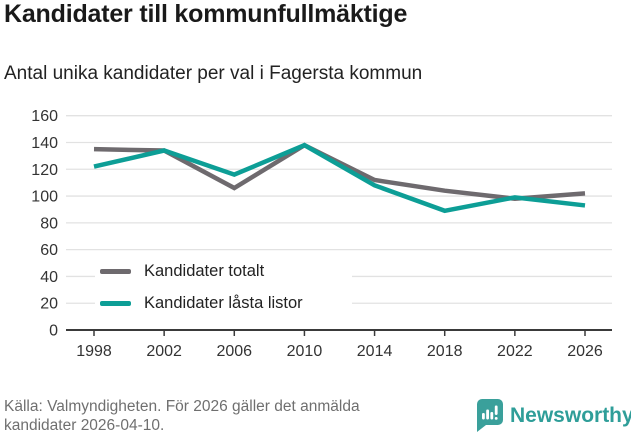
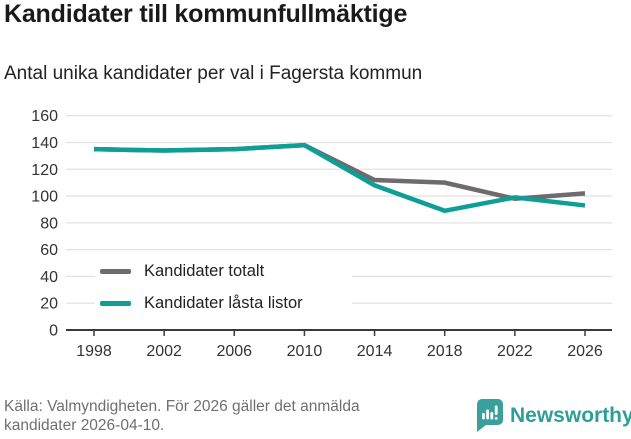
Kandidater låsta listor/1998: 122 -> 135
Kandidater totalt/2006: 106 -> 135
Kandidater låsta listor/2006: 116 -> 135
Kandidater totalt/2018: 104 -> 110
